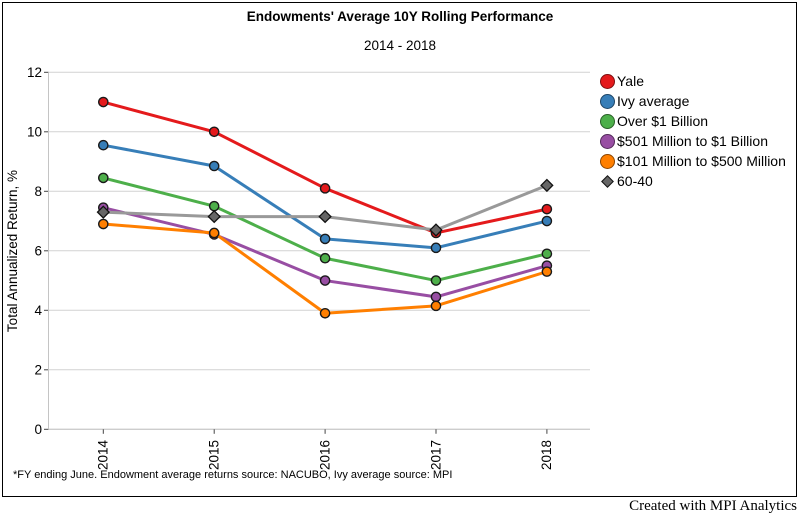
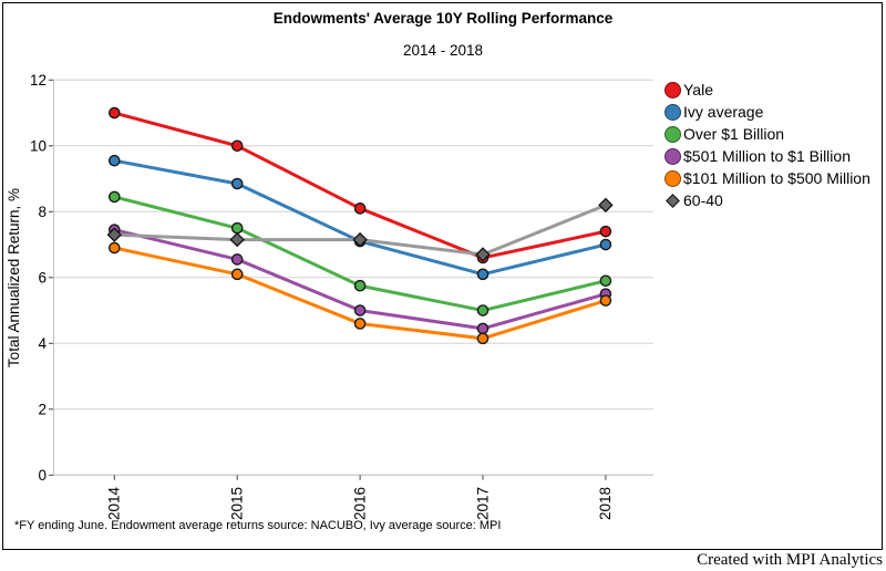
$101 Million to $500 Million/2015: 6.6 -> 6.1
Ivy average/2016: 6.4 -> 7.1
$101 Million to $500 Million/2016: 3.9 -> 4.6
